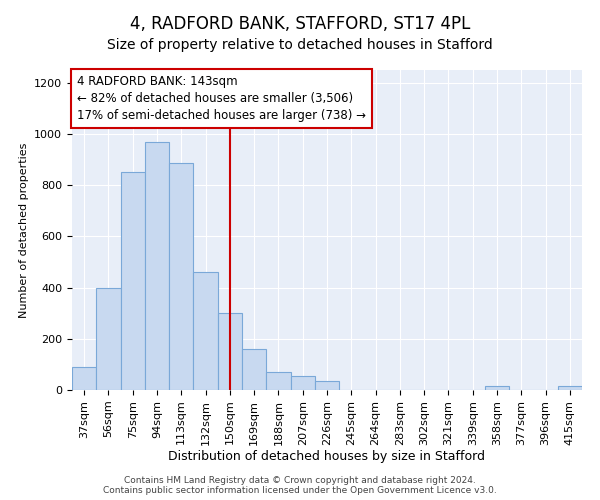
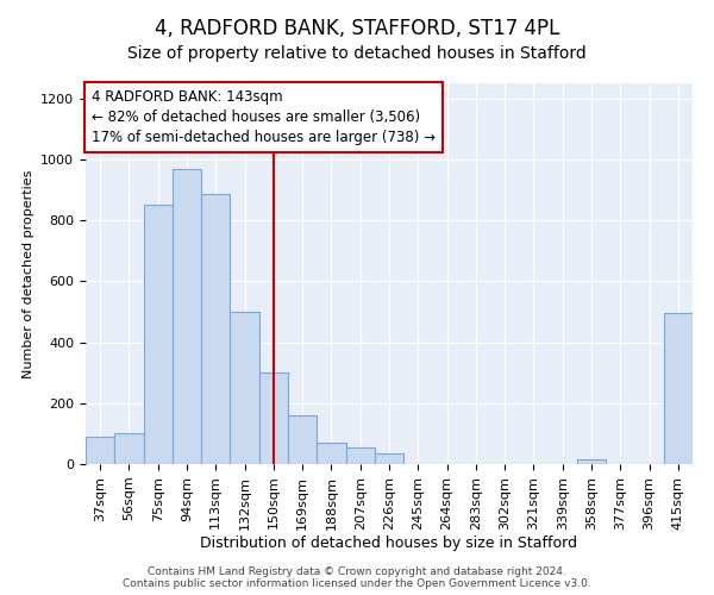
56sqm: 400 -> 100
132sqm: 460 -> 500
415sqm: 15 -> 495
